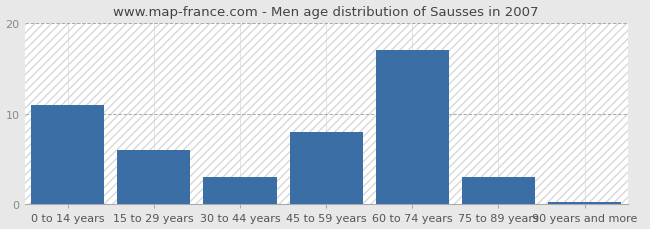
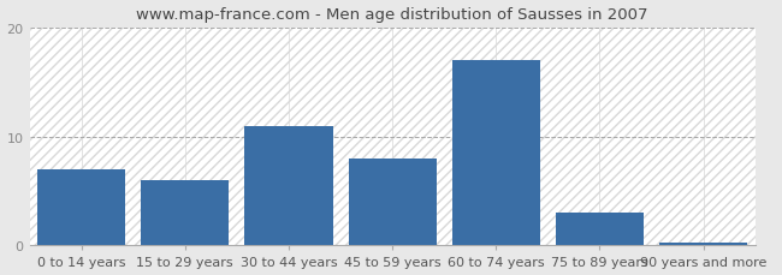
0 to 14 years: 11.0 -> 7.0
30 to 44 years: 3.0 -> 11.0
